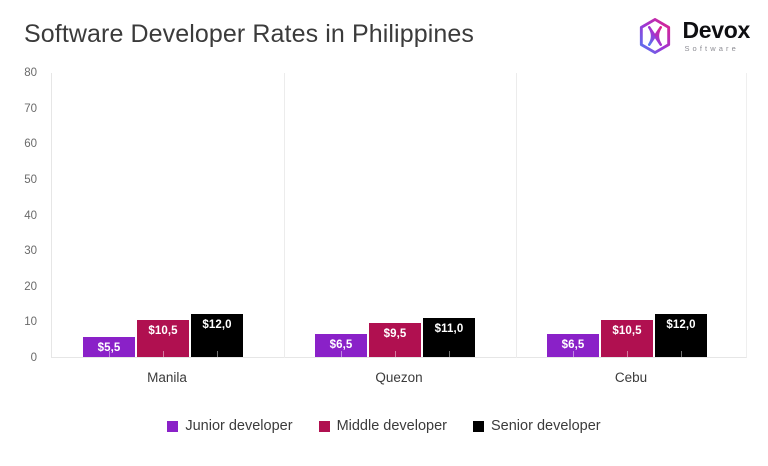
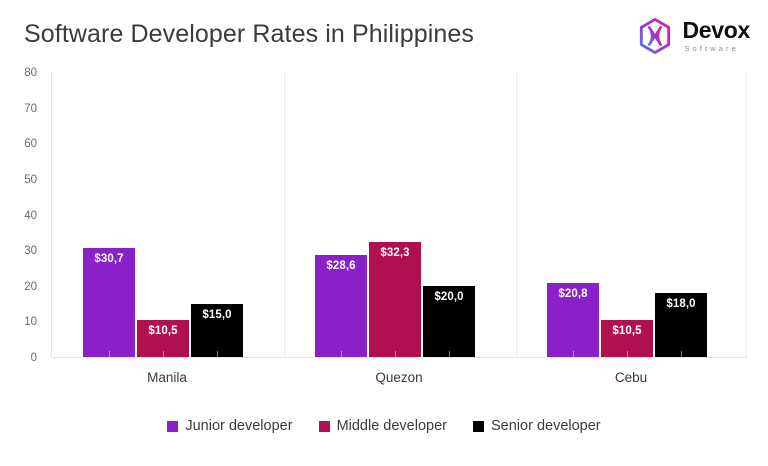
Junior developer/Manila: $5,5 -> $30,7
Senior developer/Manila: $12,0 -> $15,0
Junior developer/Quezon: $6,5 -> $28,6
Middle developer/Quezon: $9,5 -> $32,3
Senior developer/Quezon: $11,0 -> $20,0
Junior developer/Cebu: $6,5 -> $20,8
Senior developer/Cebu: $12,0 -> $18,0
